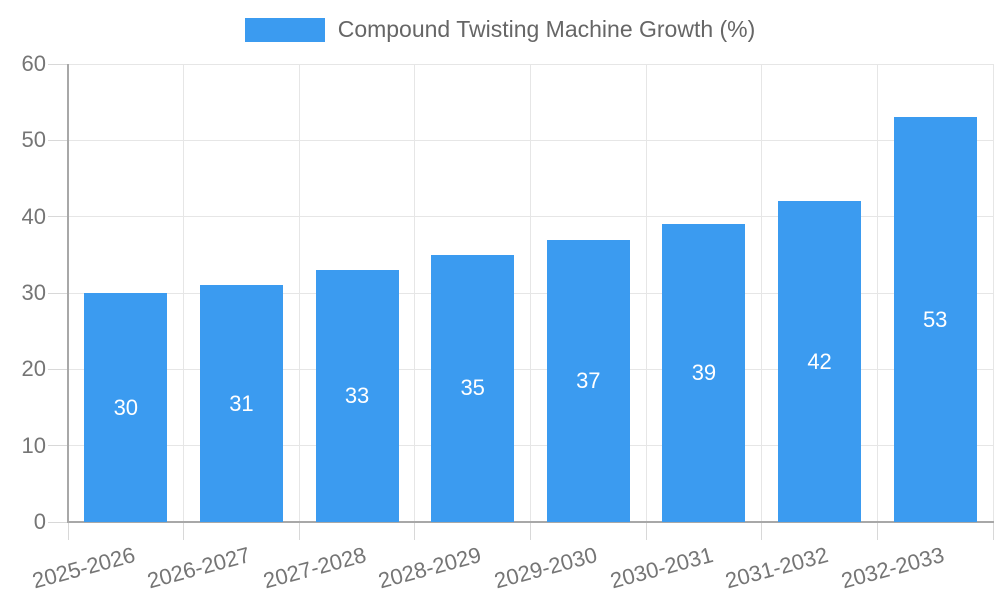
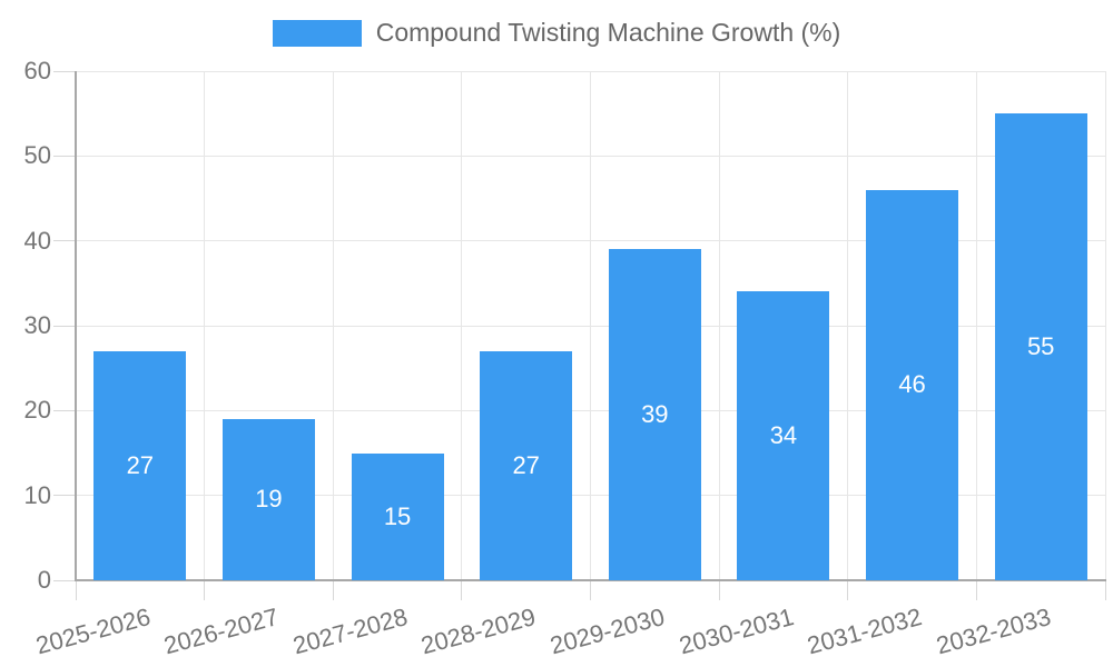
2025-2026: 30 -> 27
2026-2027: 31 -> 19
2027-2028: 33 -> 15
2028-2029: 35 -> 27
2029-2030: 37 -> 39
2030-2031: 39 -> 34
2031-2032: 42 -> 46
2032-2033: 53 -> 55
